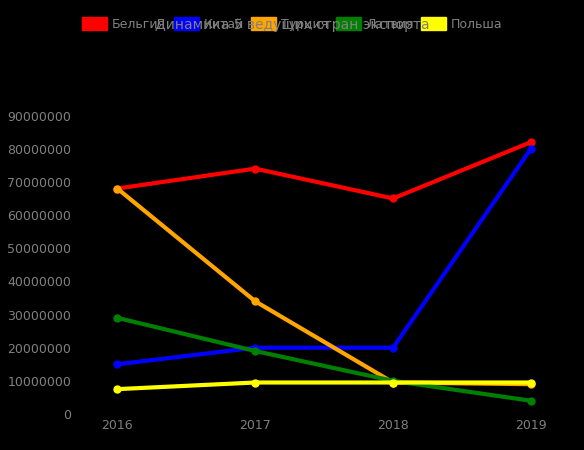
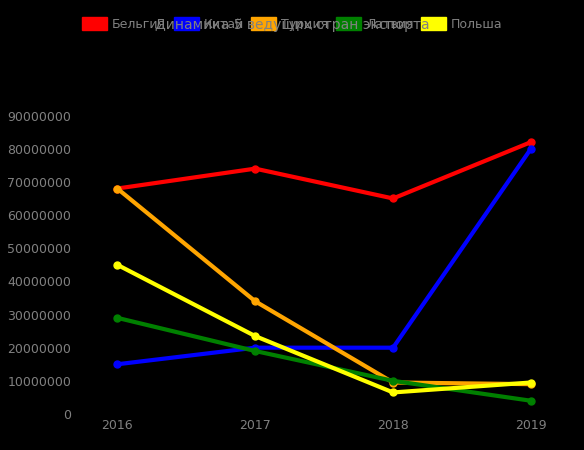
Польша/2016: 7500000 -> 45000000
Польша/2017: 9500000 -> 23500000
Польша/2018: 9500000 -> 6500000
